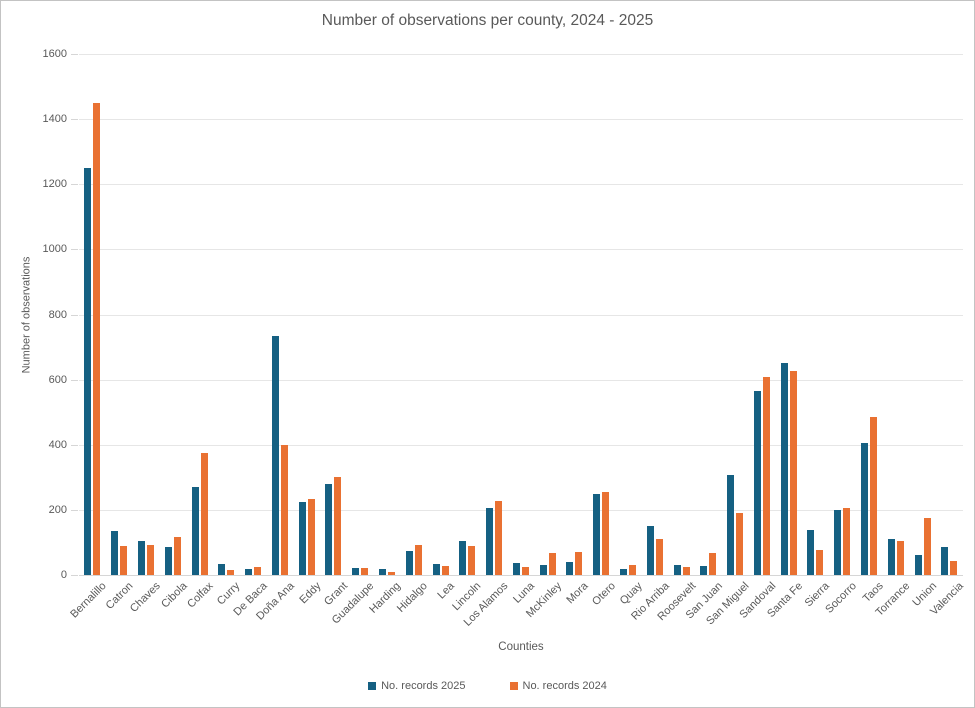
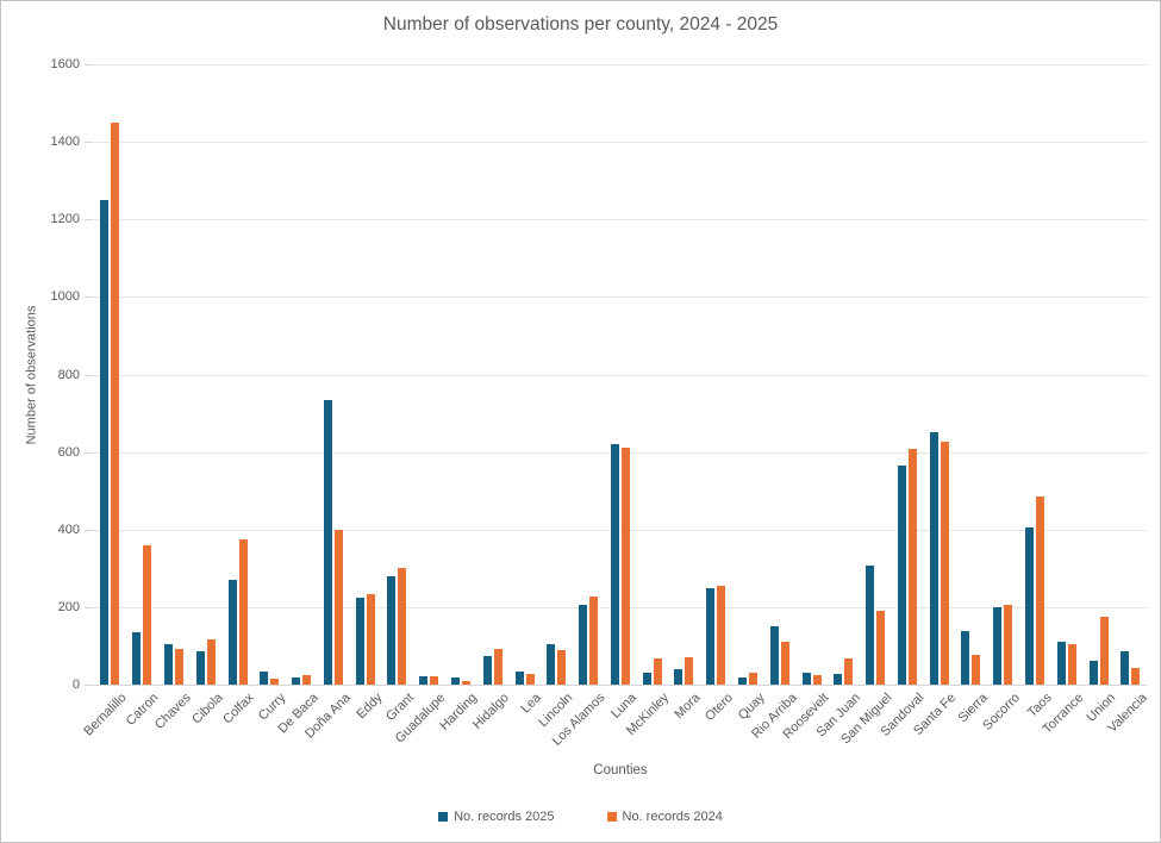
No. records 2024/Catron: 90 -> 360
No. records 2025/Luna: 40 -> 620
No. records 2024/Luna: 20 -> 610
